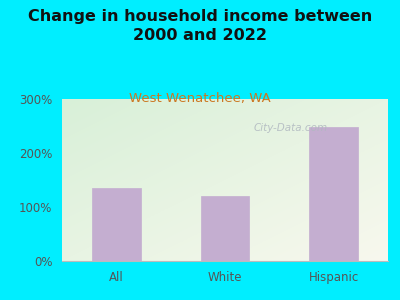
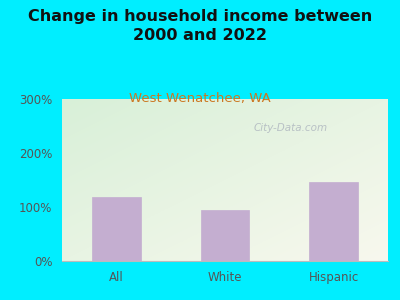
All: 135% -> 118%
White: 120% -> 94%
Hispanic: 248% -> 146%
